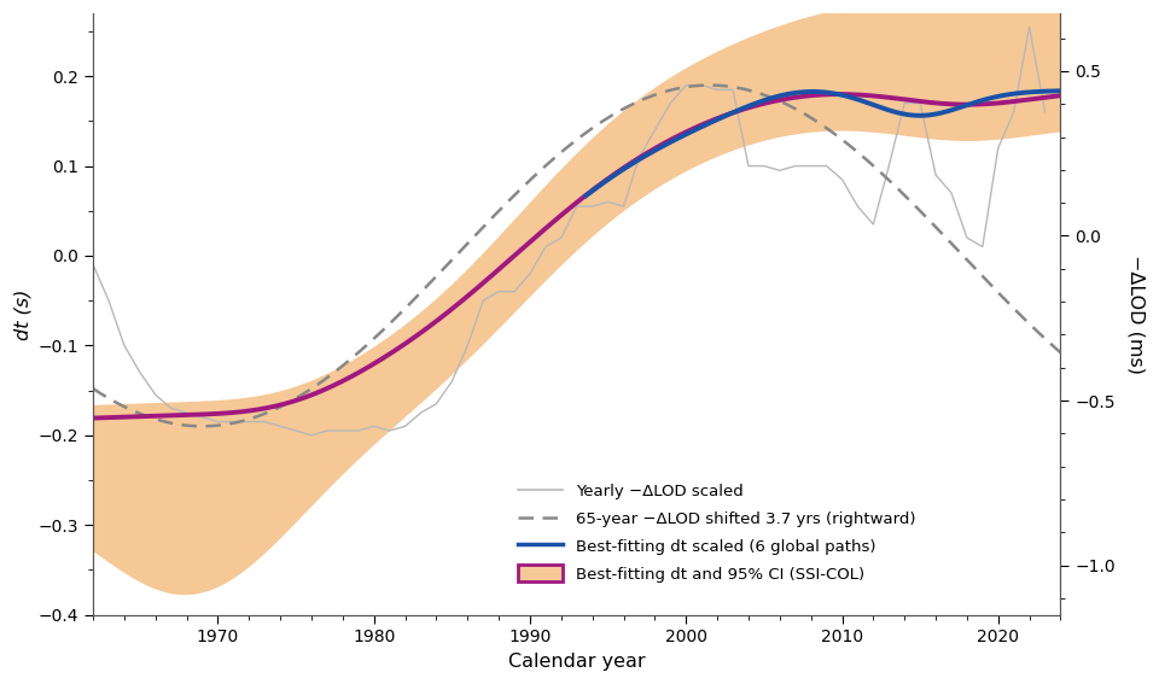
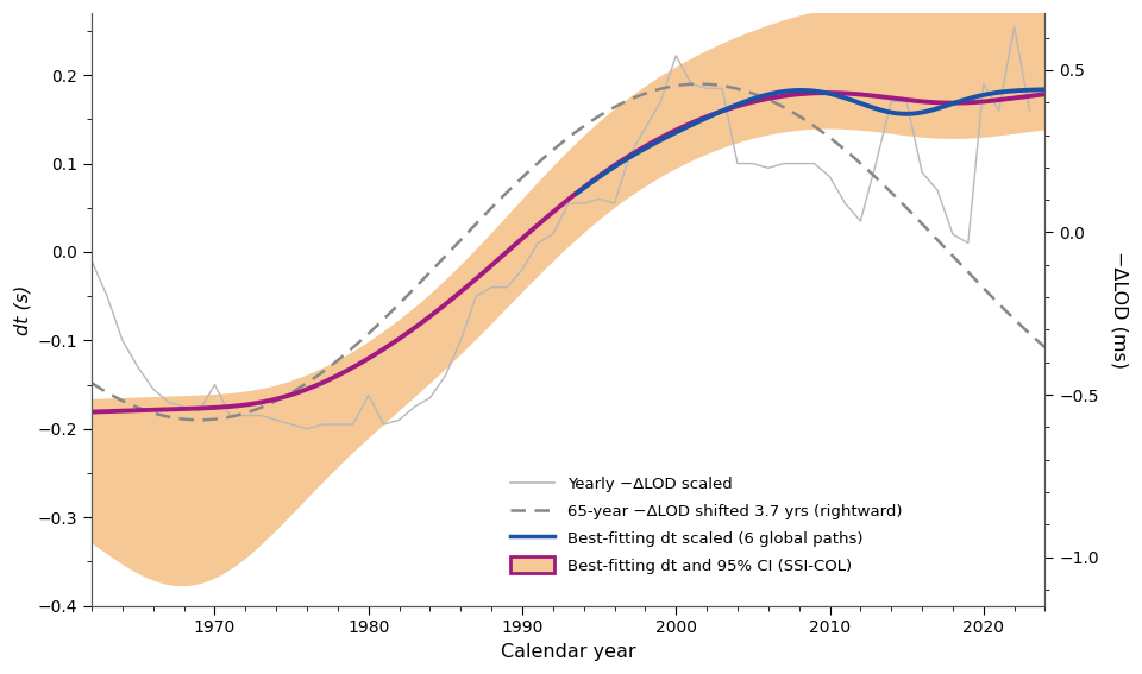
Yearly −ΔLOD scaled/1970: -0.185 -> -0.150
Yearly −ΔLOD scaled/1980: -0.190 -> -0.162
Yearly −ΔLOD scaled/2000: 0.190 -> 0.222
Yearly −ΔLOD scaled/2020: 0.120 -> 0.190
